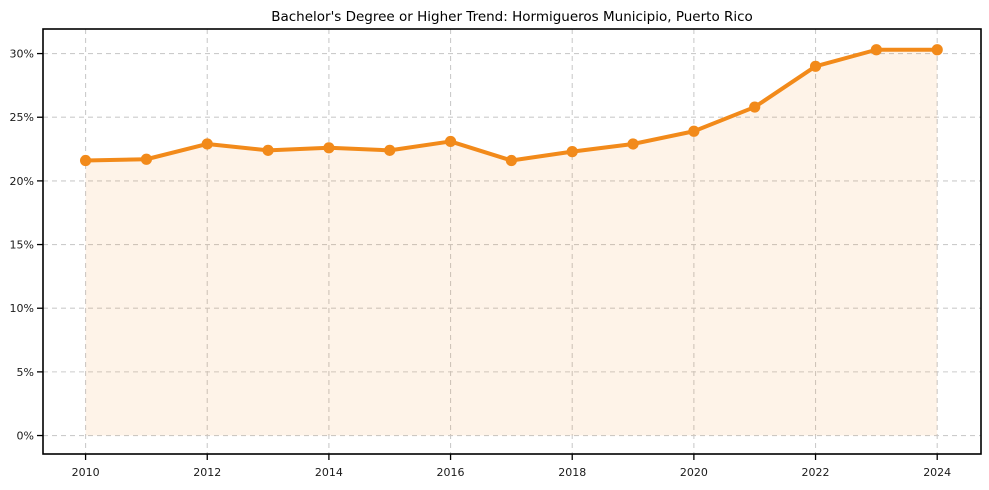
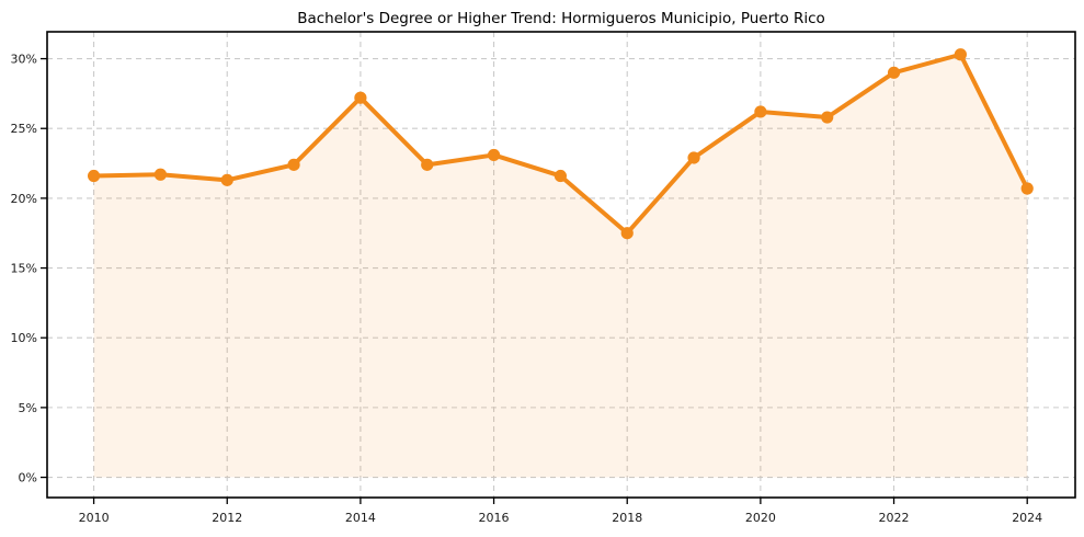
2012: 22.9% -> 21.3%
2014: 22.6% -> 27.2%
2018: 22.3% -> 17.5%
2020: 23.9% -> 26.2%
2024: 30.3% -> 20.7%
